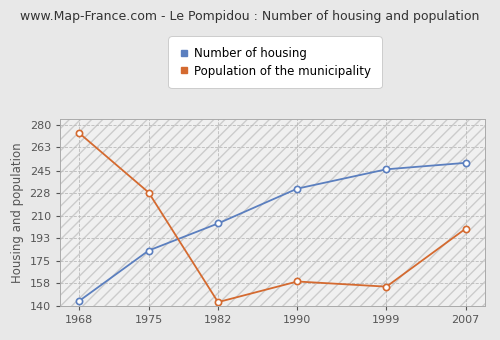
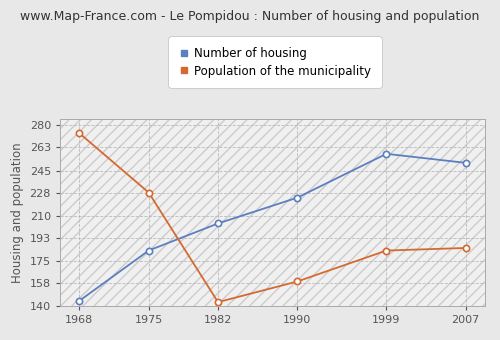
Number of housing/1990: 231 -> 224
Number of housing/1999: 246 -> 258
Population of the municipality/1999: 155 -> 183
Population of the municipality/2007: 200 -> 185
